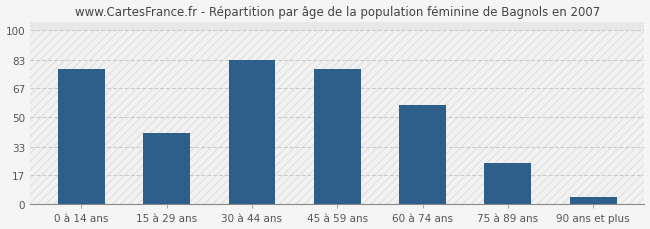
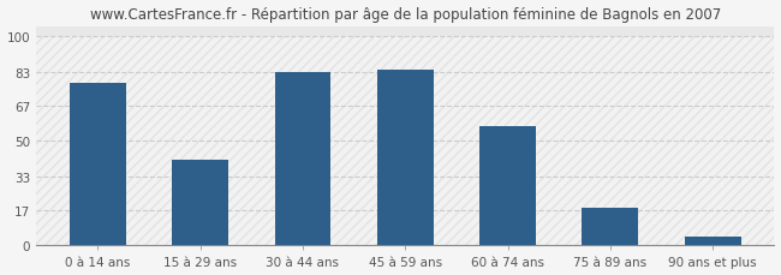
45 à 59 ans: 78 -> 84
75 à 89 ans: 24 -> 18
